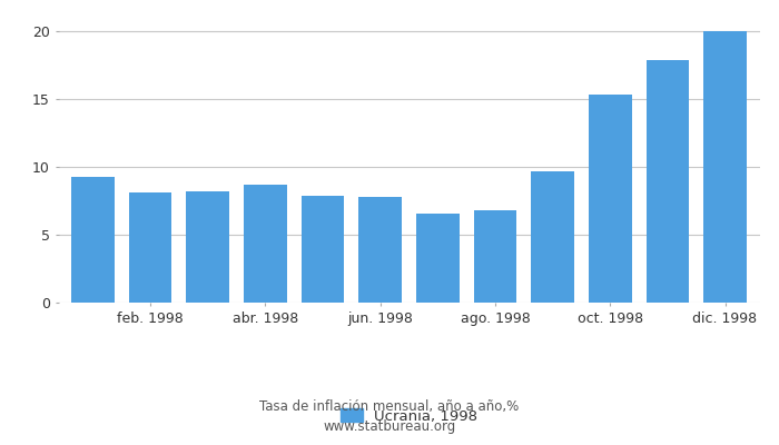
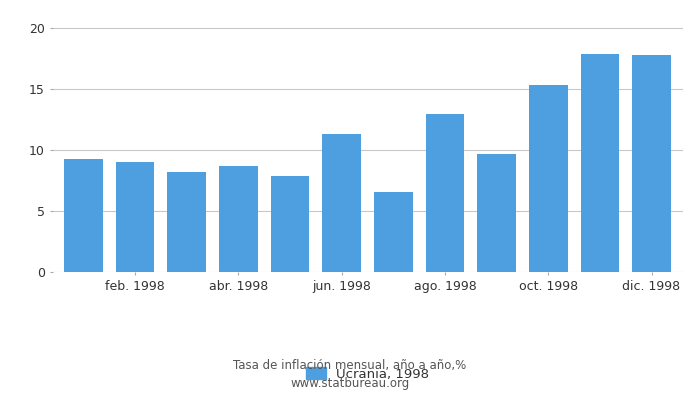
feb. 1998: 8.1 -> 9.0
jun. 1998: 7.8 -> 11.3
ago. 1998: 6.8 -> 13.0
dic. 1998: 20.0 -> 17.8
